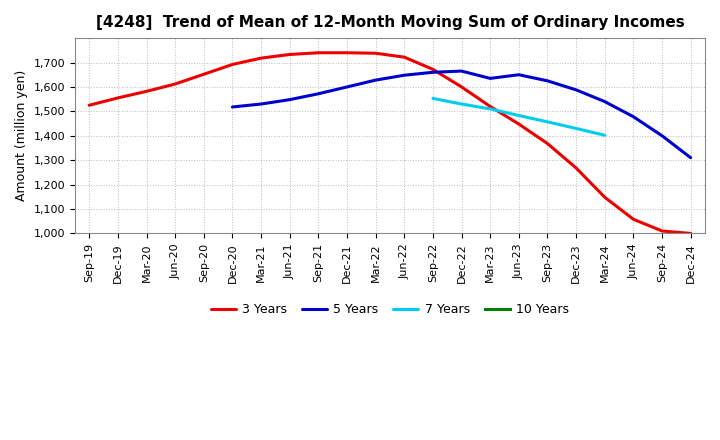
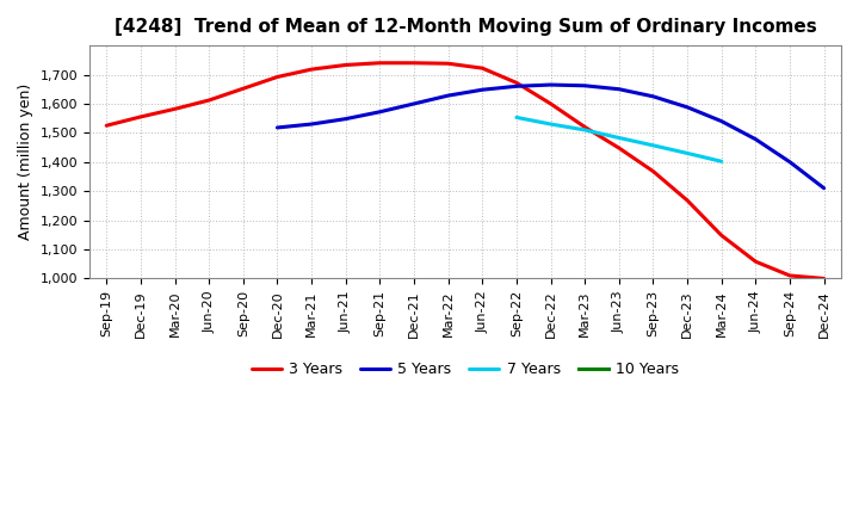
5 Years/Mar-23: 1,635 -> 1,662
